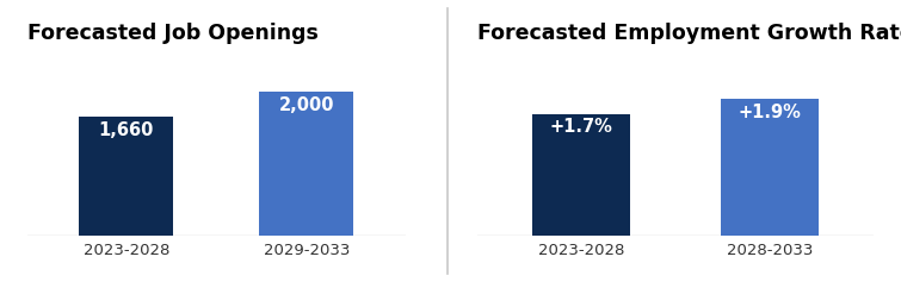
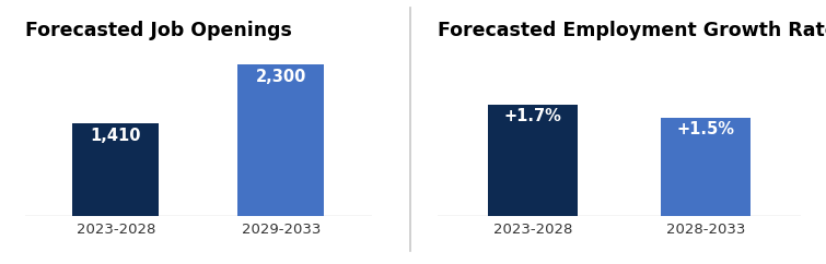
Forecasted Job Openings/2023-2028: 1,660 -> 1,410
Forecasted Job Openings/2029-2033: 2,000 -> 2,300
2028-2033: +1.9% -> +1.5%
